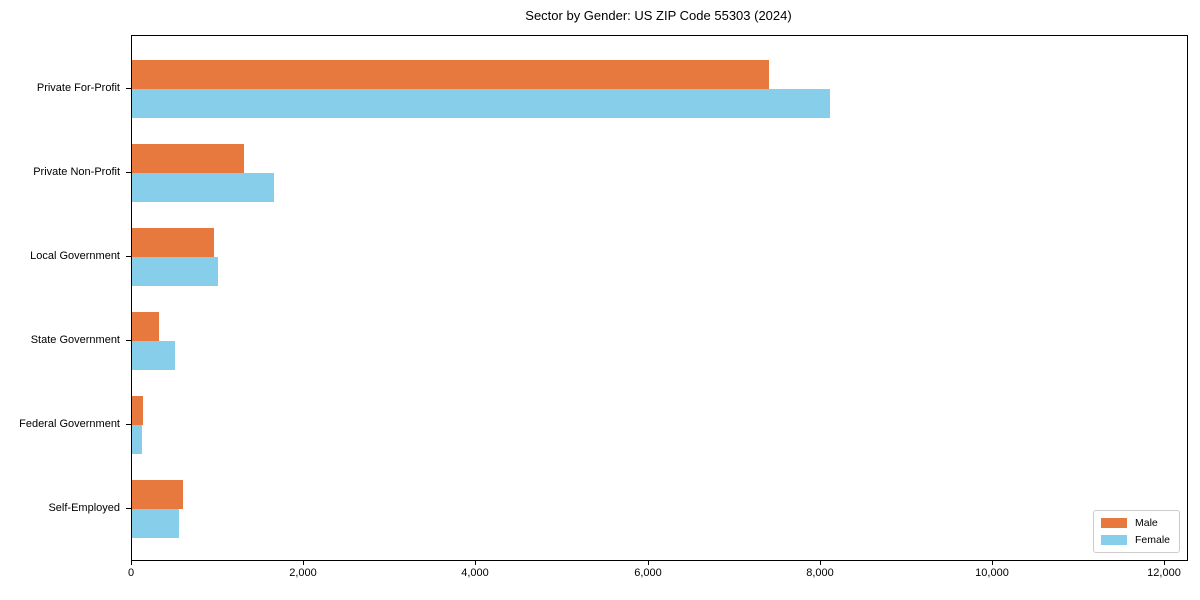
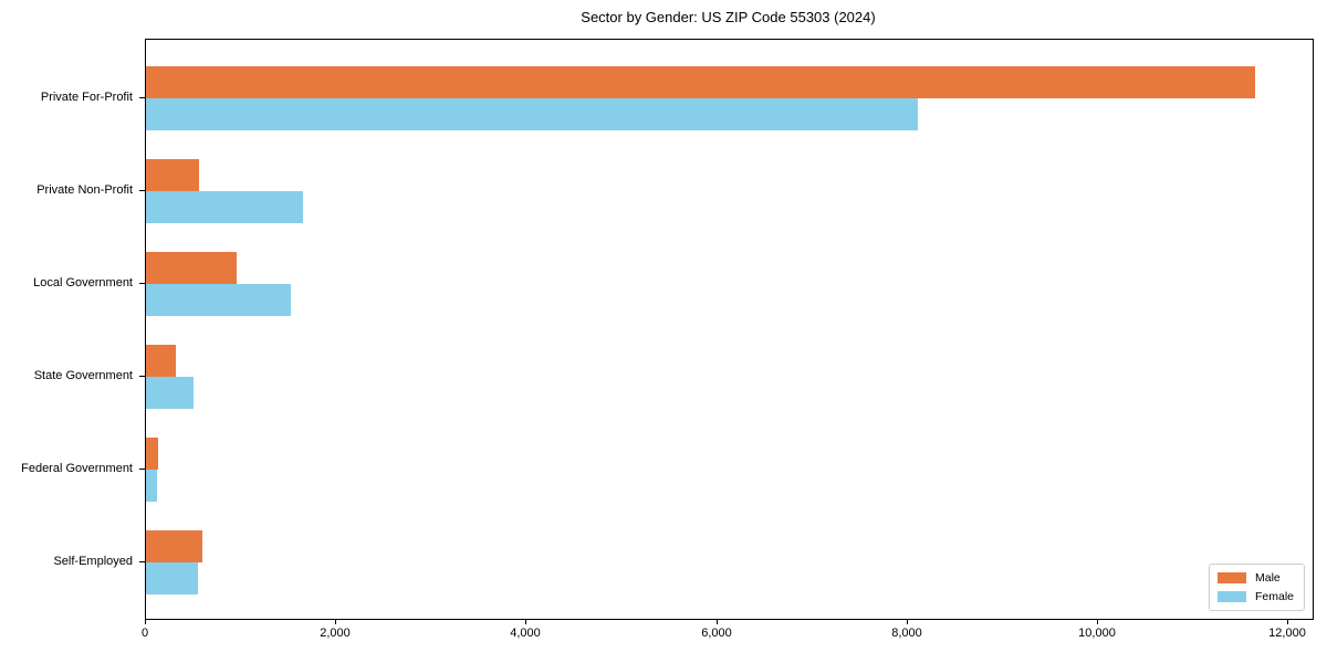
Male/Private For-Profit: 7400 -> 11600
Male/Private Non-Profit: 1300 -> 600
Female/Local Government: 1000 -> 1500
